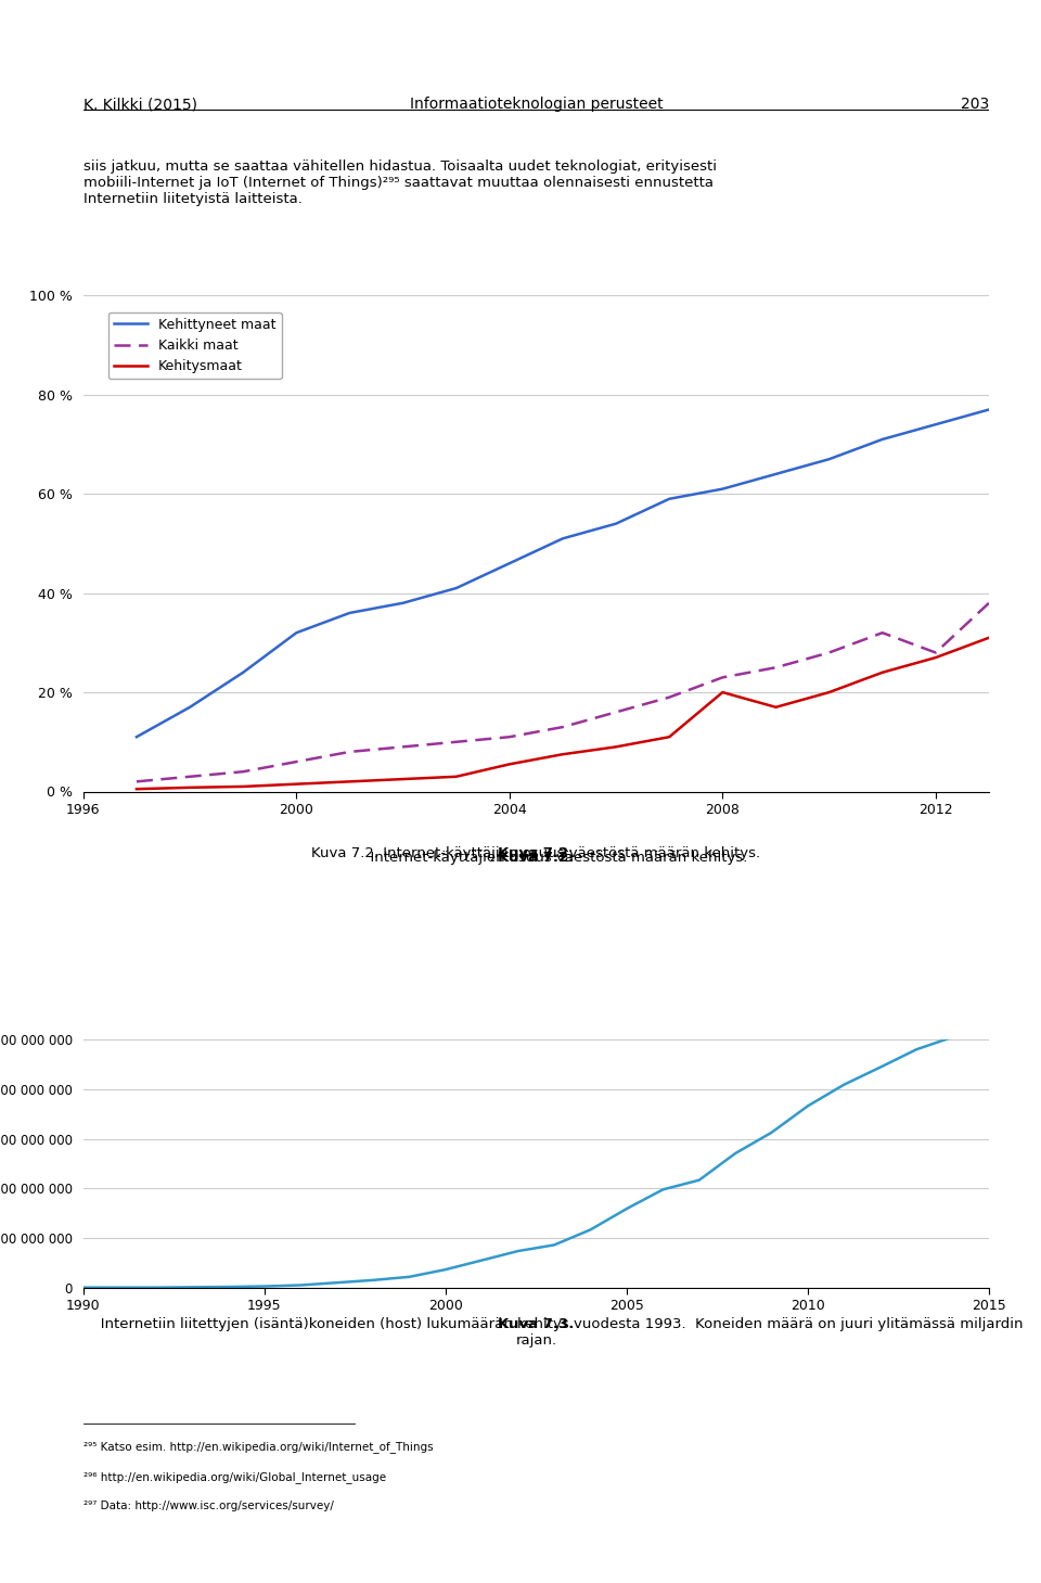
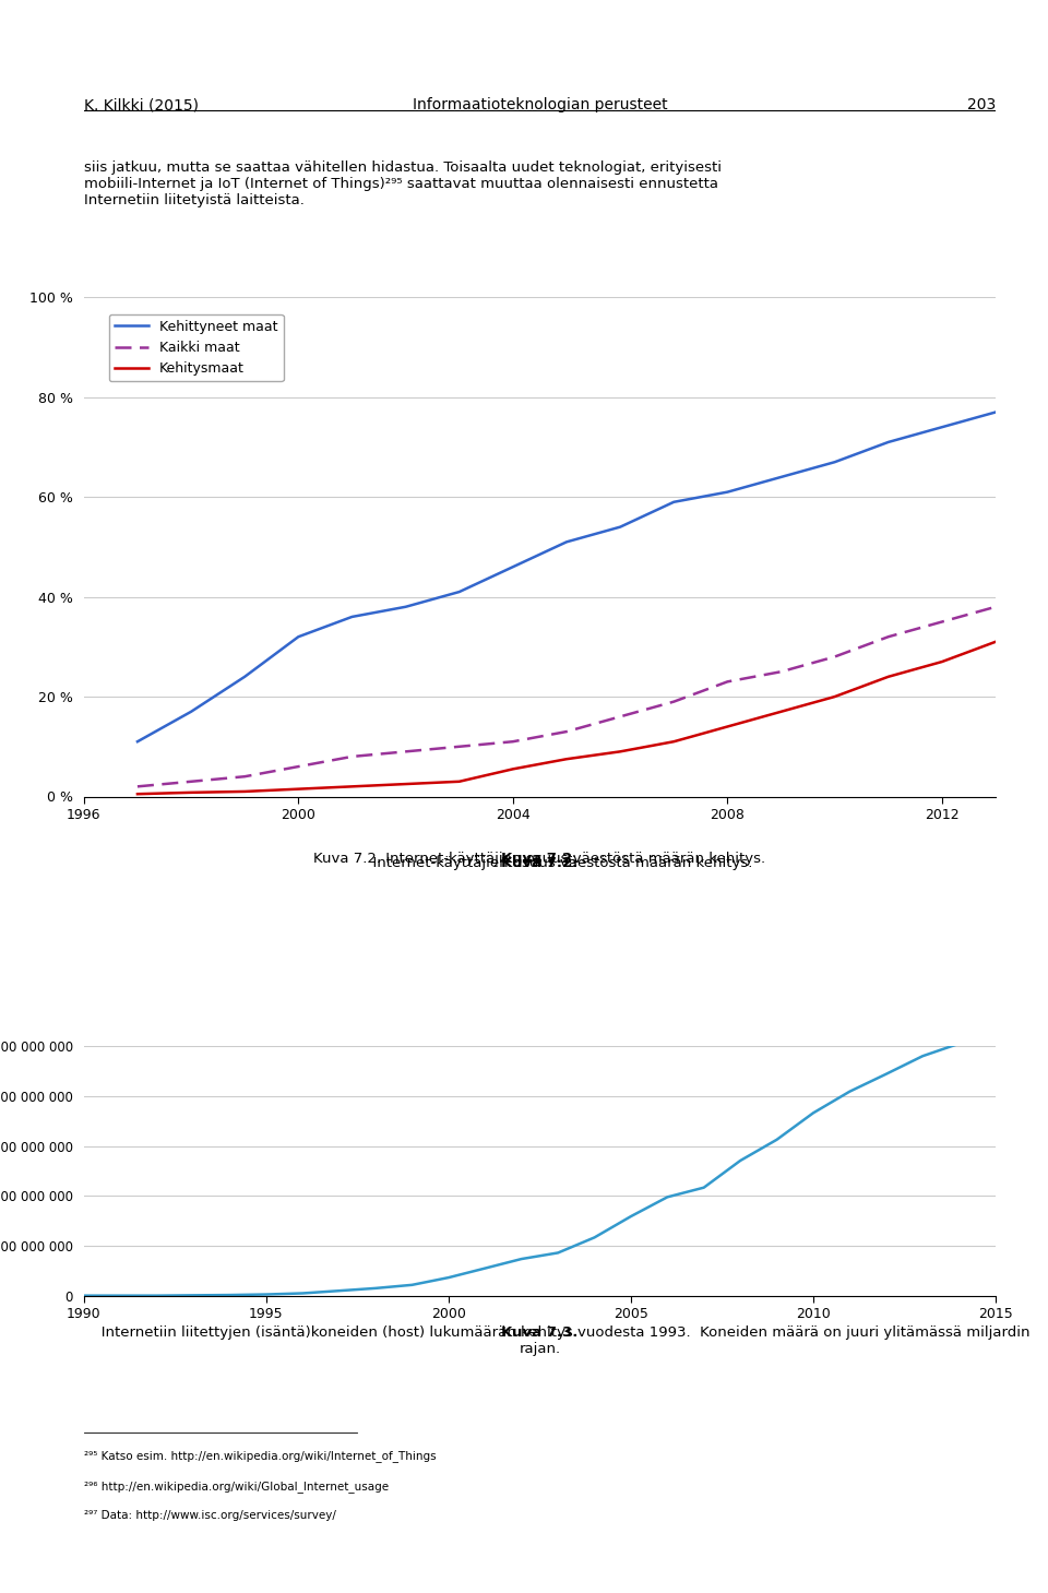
Kehitysmaat/2008: 20.0 % -> 14.0 %
Kaikki maat/2012: 28 % -> 35 %
